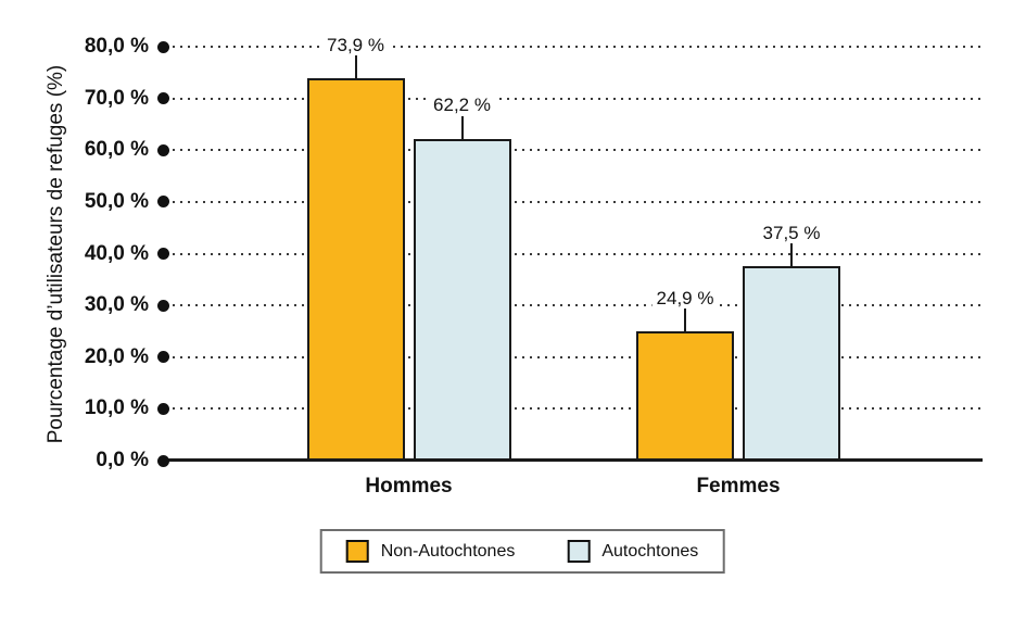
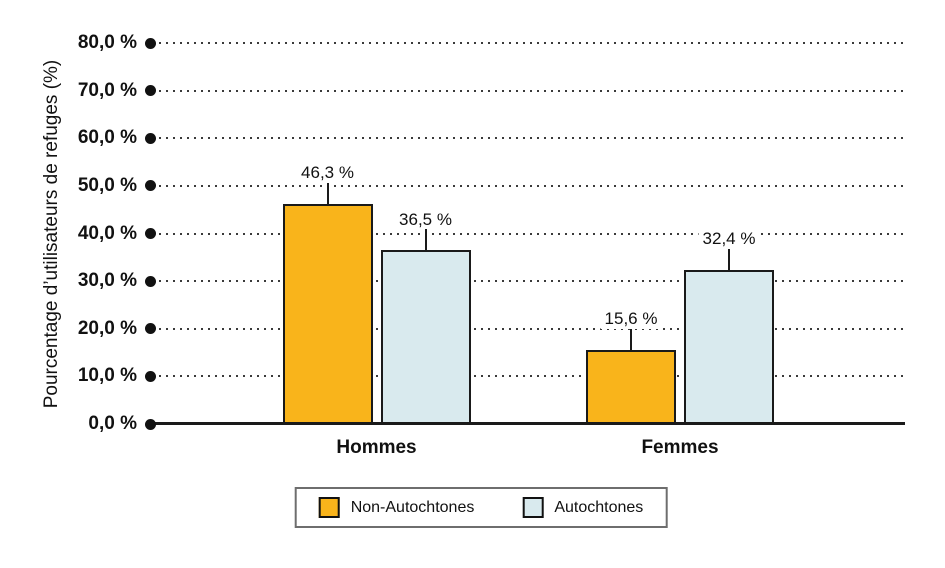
Non-Autochtones/Hommes: 73,9 -> 46,3
Autochtones/Hommes: 62,2 -> 36,5
Non-Autochtones/Femmes: 24,9 -> 15,6
Autochtones/Femmes: 37,5 -> 32,4
